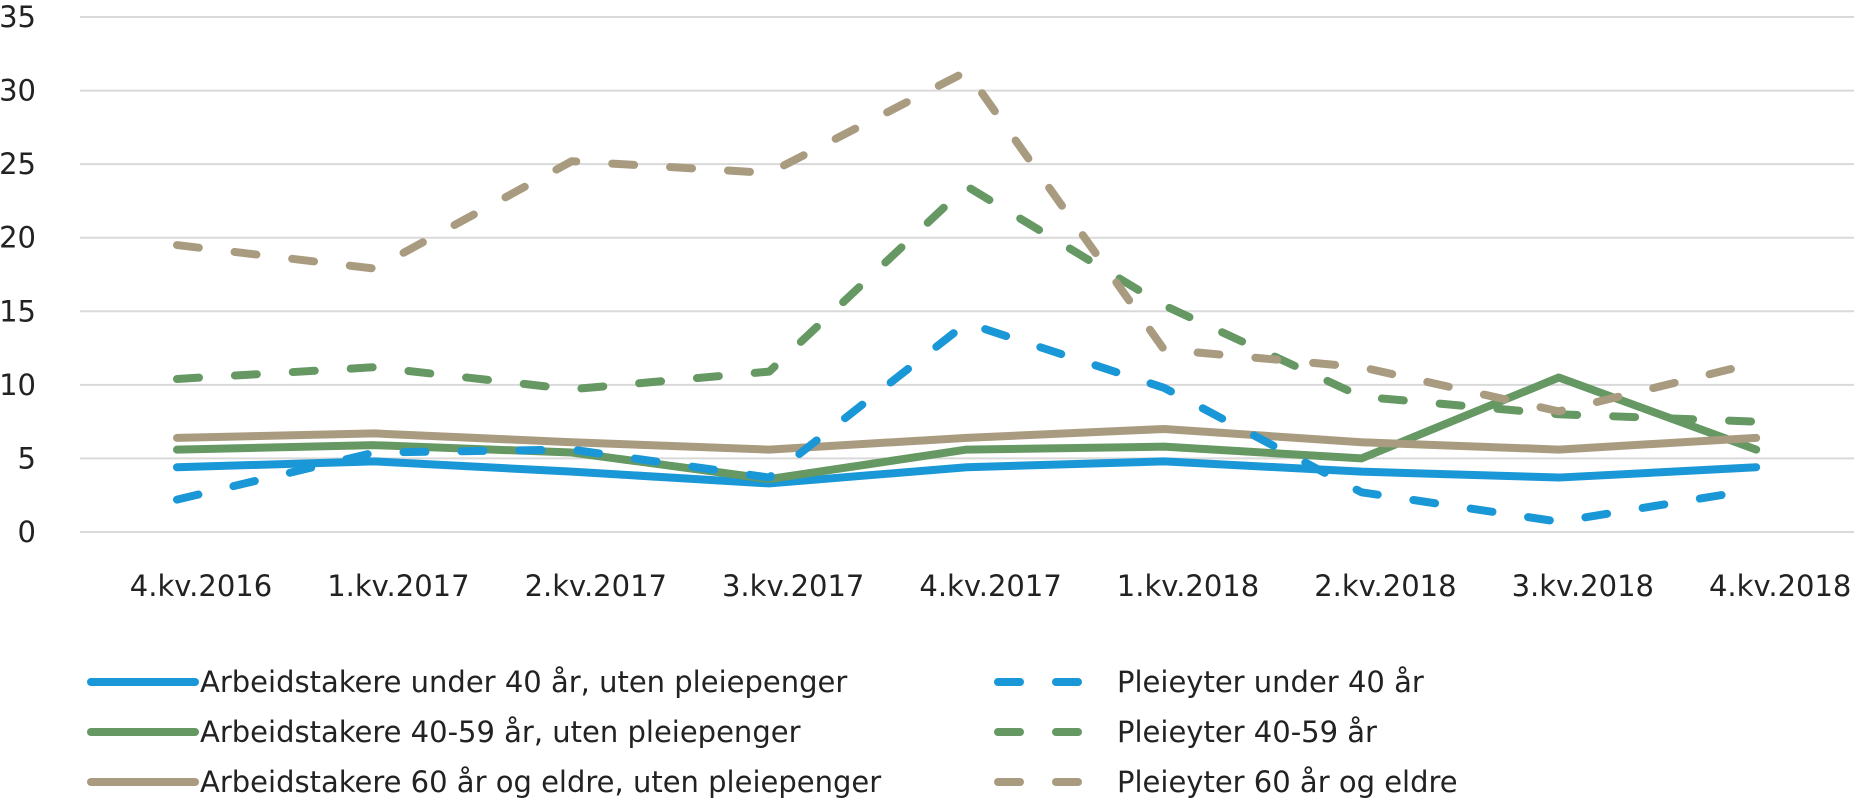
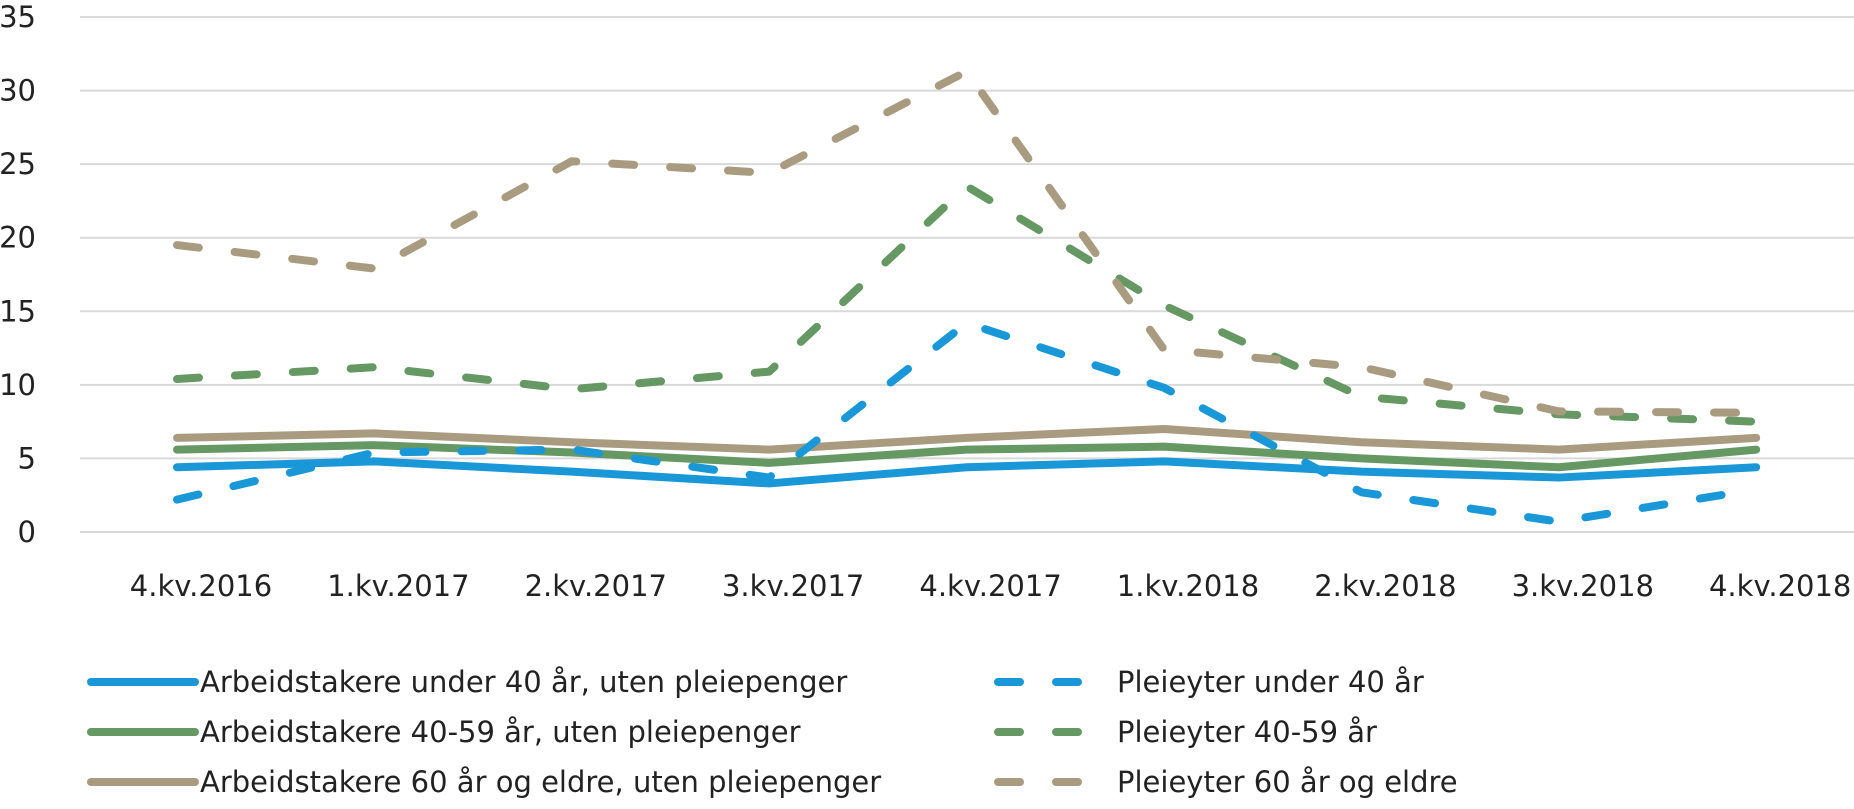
Arbeidstakere 40-59 år, uten pleiepenger/3.kv.2017: 3.6 -> 4.7
Arbeidstakere 40-59 år, uten pleiepenger/3.kv.2018: 10.5 -> 4.4
Pleieyter 60 år og eldre/4.kv.2018: 11.5 -> 8.1
